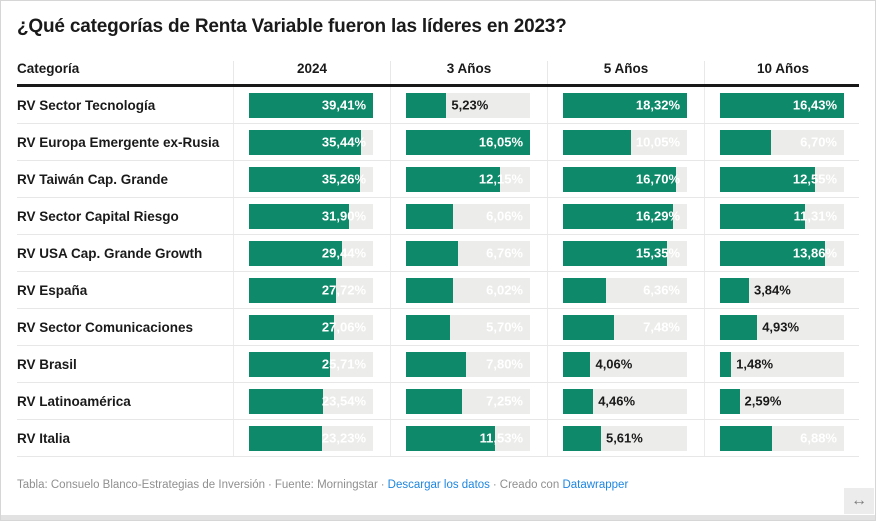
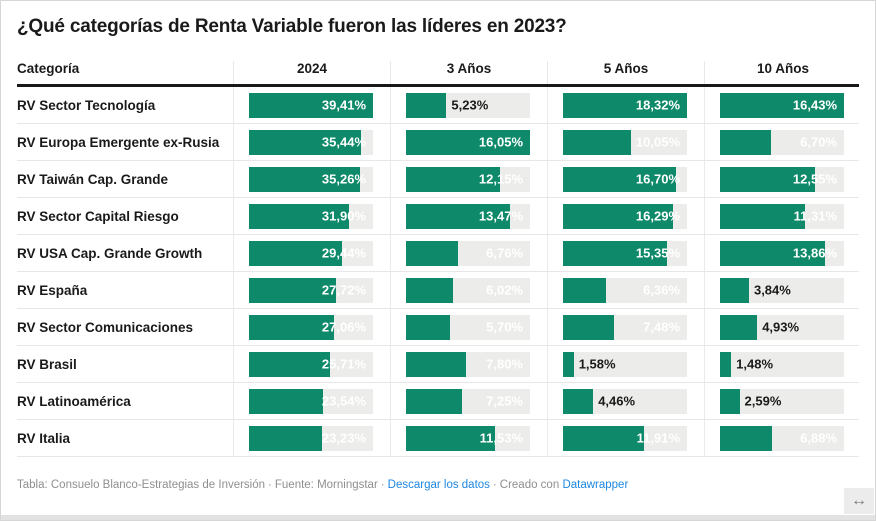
3 Años/RV Sector Capital Riesgo: 6,06% -> 13,47%
5 Años/RV Brasil: 4,06% -> 1,58%
5 Años/RV Italia: 5,61% -> 11,91%
